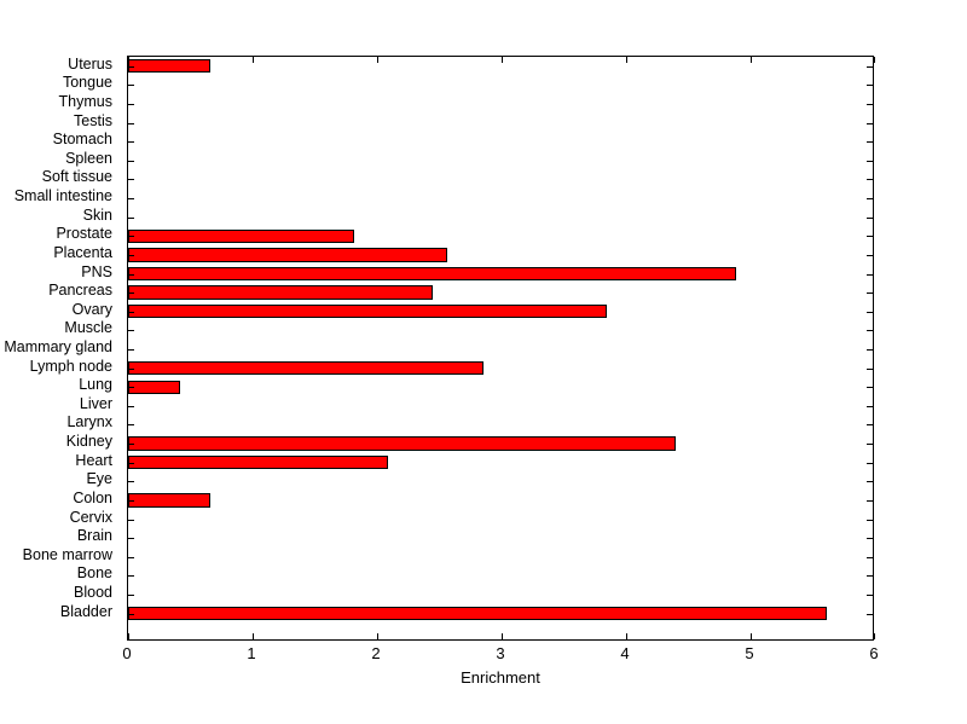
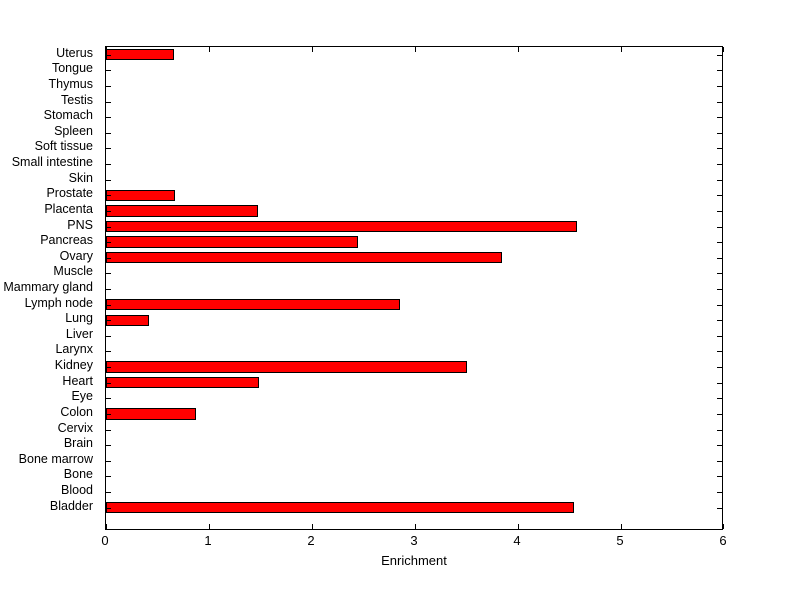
Prostate: 1.82 -> 0.67
Placenta: 2.56 -> 1.48
PNS: 4.88 -> 4.57
Kidney: 4.40 -> 3.50
Heart: 2.09 -> 1.49
Colon: 0.66 -> 0.87
Bladder: 5.61 -> 4.54
